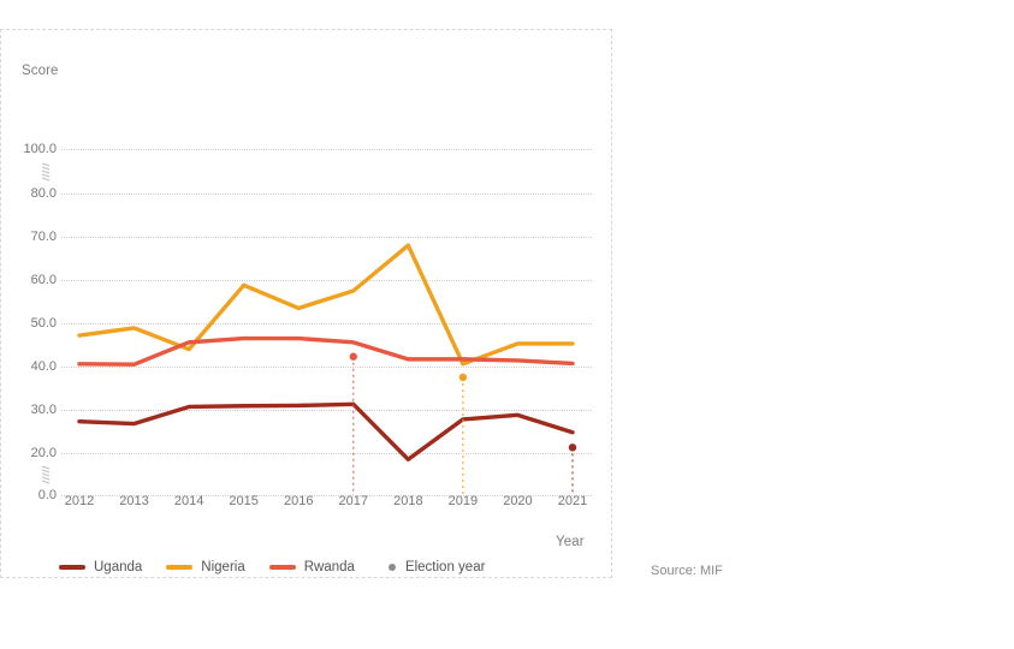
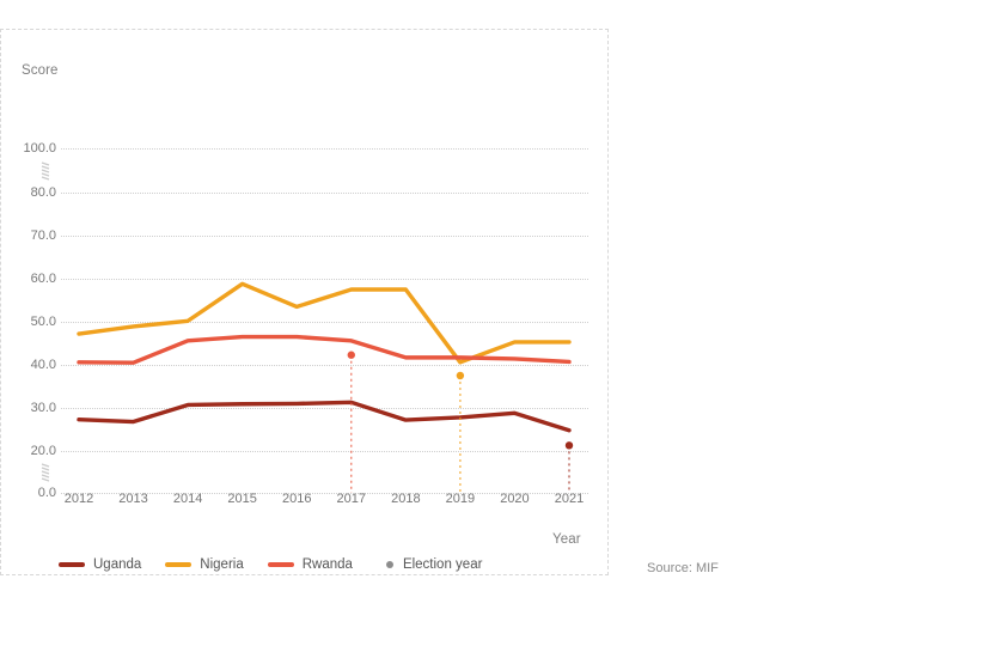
Nigeria/2014: 44 -> 50
Uganda/2018: 17 -> 27
Nigeria/2018: 68 -> 58
